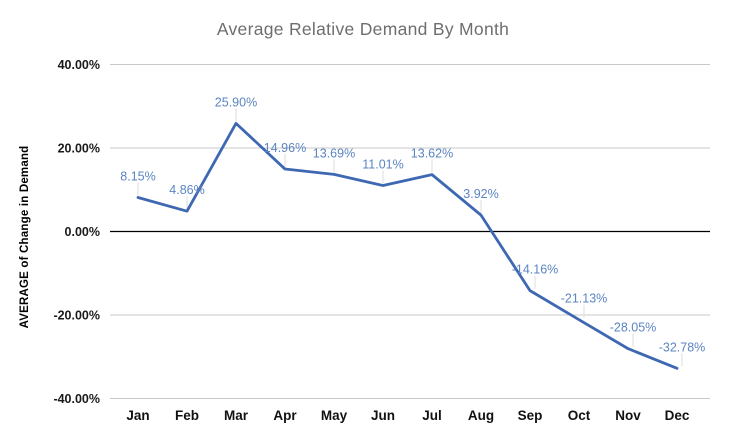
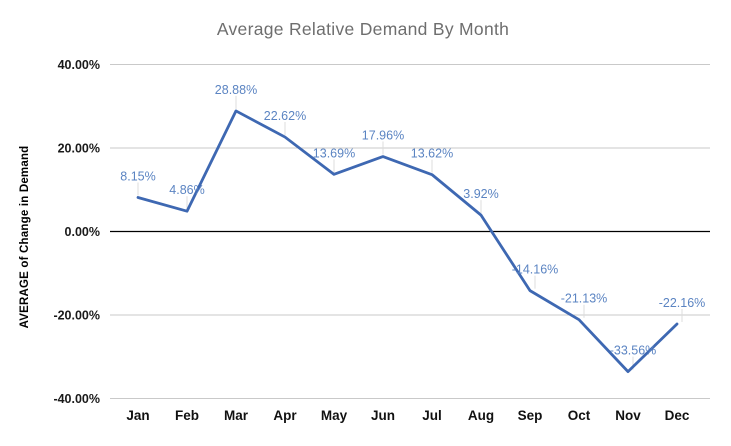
Mar: 25.90% -> 28.88%
Apr: 14.96% -> 22.62%
Jun: 11.01% -> 17.96%
Nov: -28.05% -> -33.56%
Dec: -32.78% -> -22.16%
